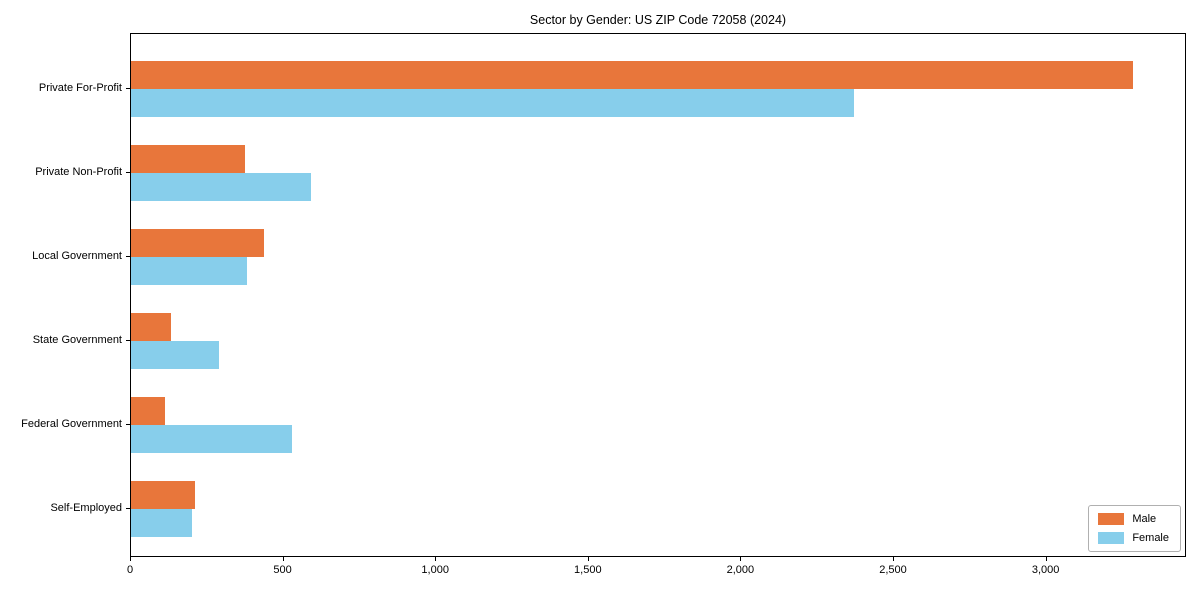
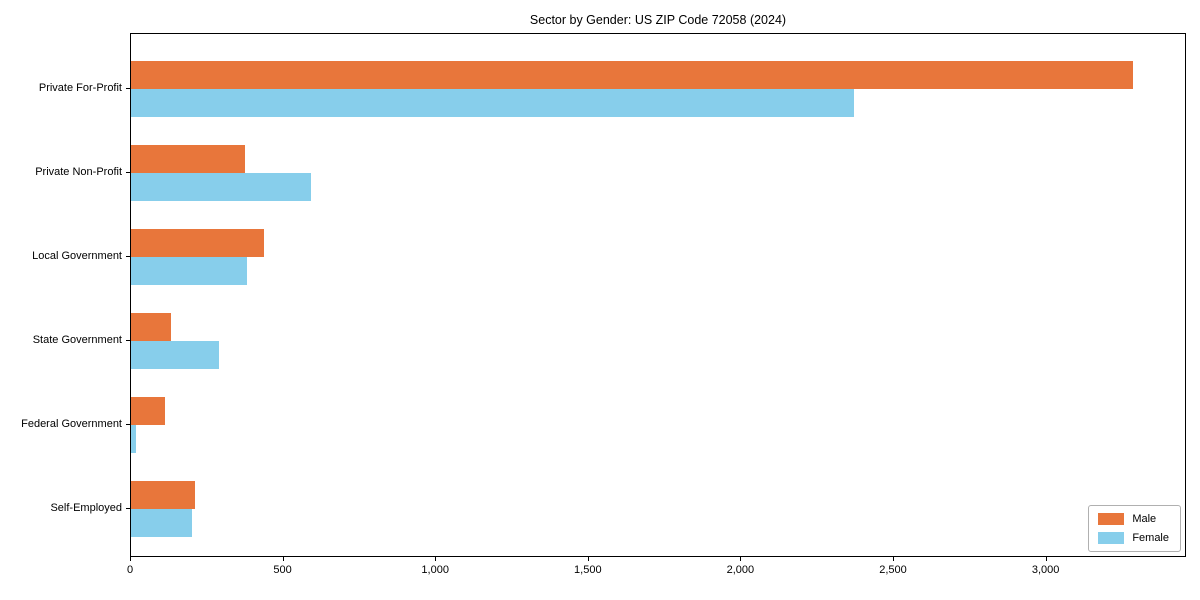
Female/Federal Government: 530 -> 20
